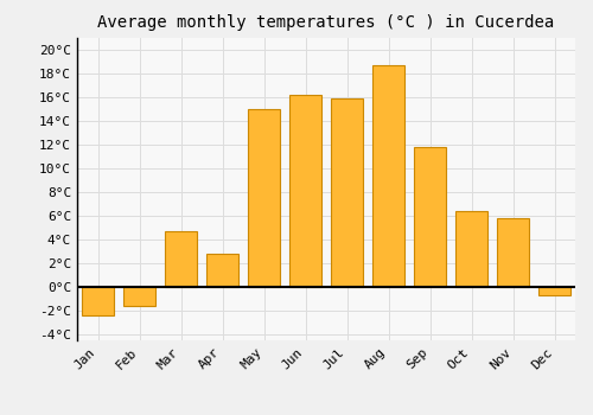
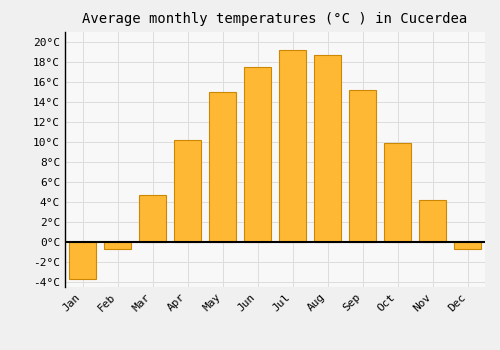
Jan: -2.4°C -> -3.7°C
Feb: -1.6°C -> -0.7°C
Apr: 2.8°C -> 10.2°C
Jun: 16.2°C -> 17.5°C
Jul: 15.9°C -> 19.2°C
Sep: 11.8°C -> 15.2°C
Oct: 6.4°C -> 9.9°C
Nov: 5.8°C -> 4.2°C
